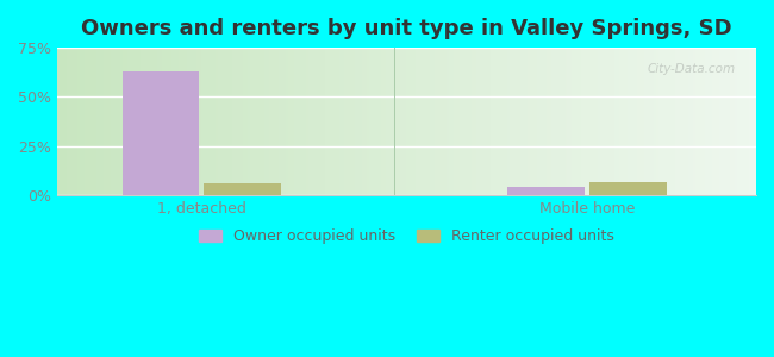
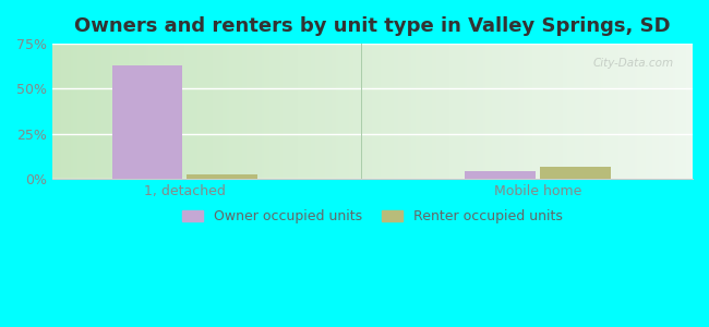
Renter occupied units/1, detached: 6% -> 2%
